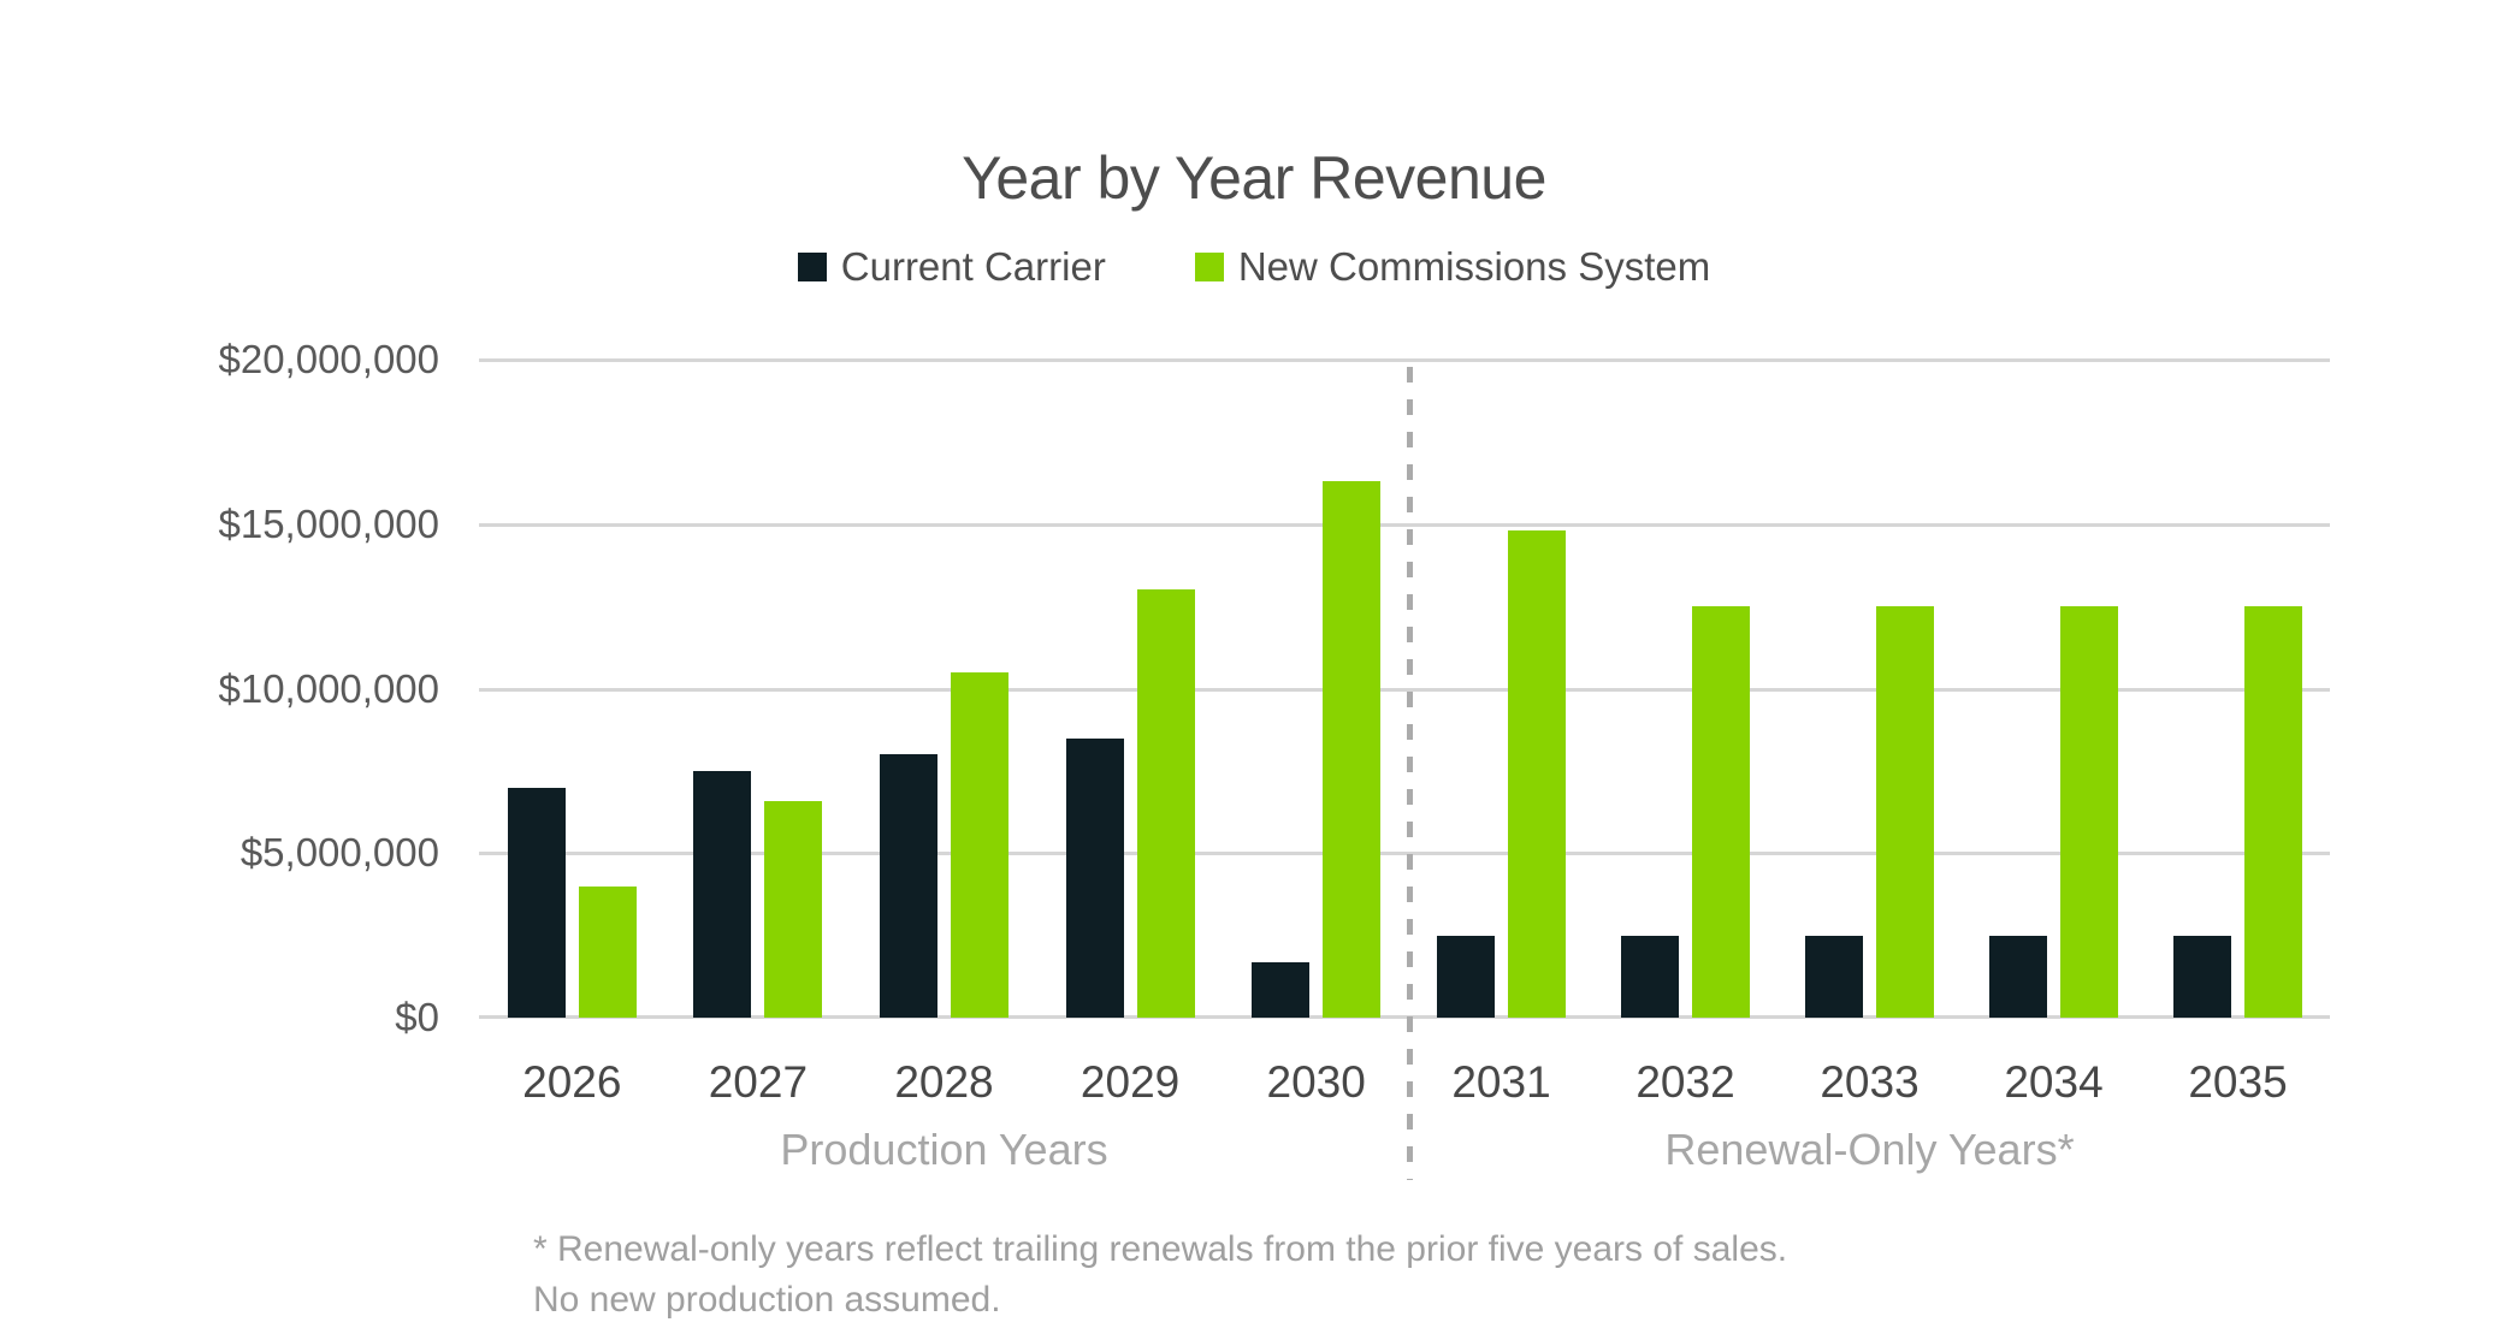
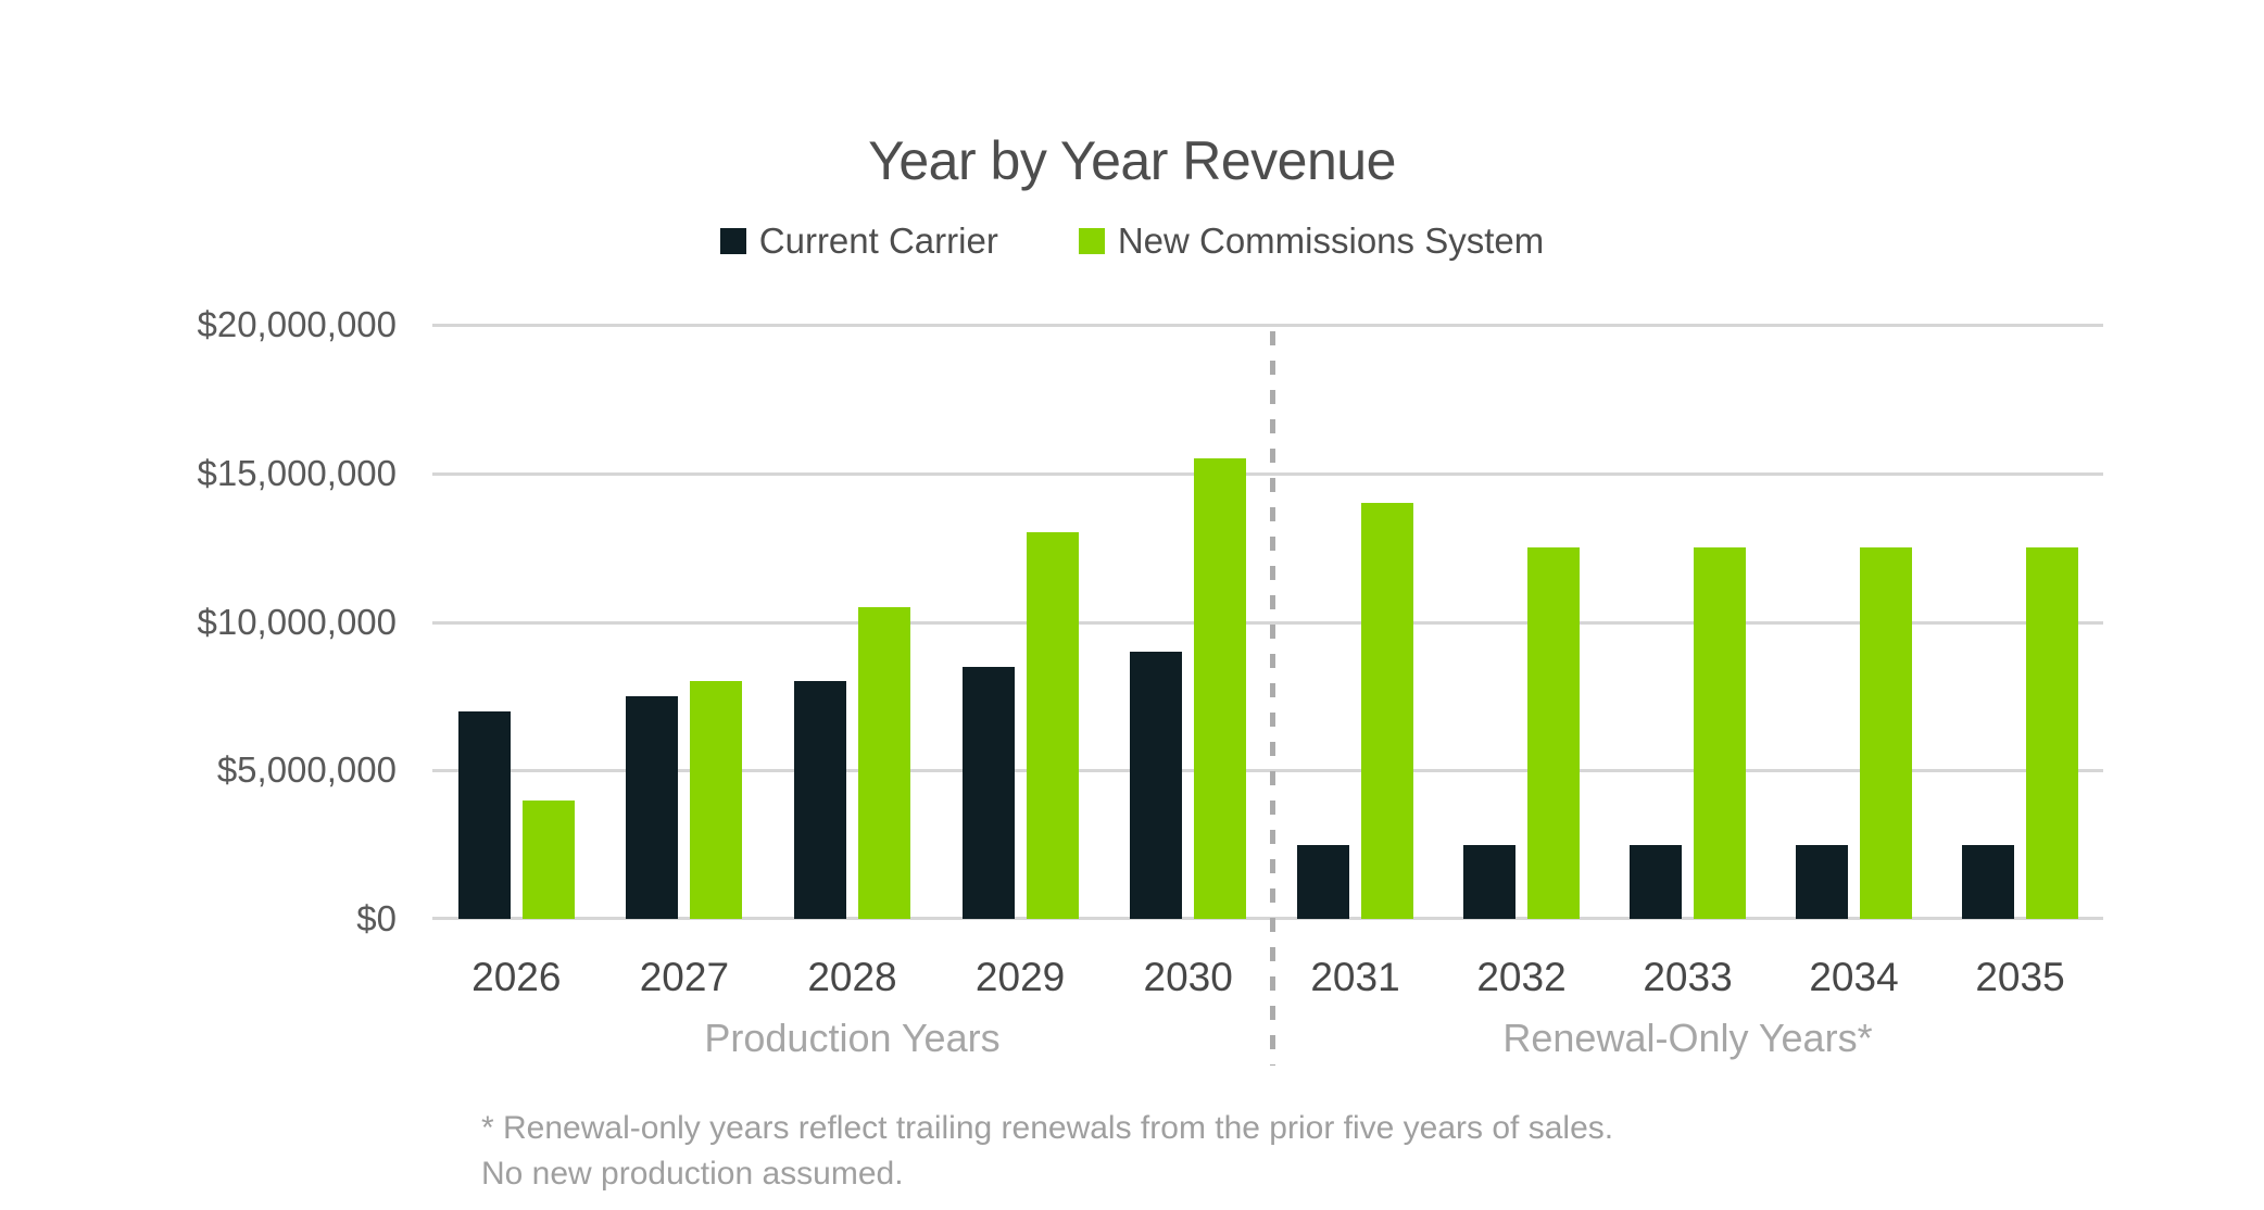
New Commissions System/2027: $6600000 -> $8000000
Current Carrier/2030: $1700000 -> $9000000
New Commissions System/2030: $16300000 -> $15500000
New Commissions System/2031: $14800000 -> $14000000
